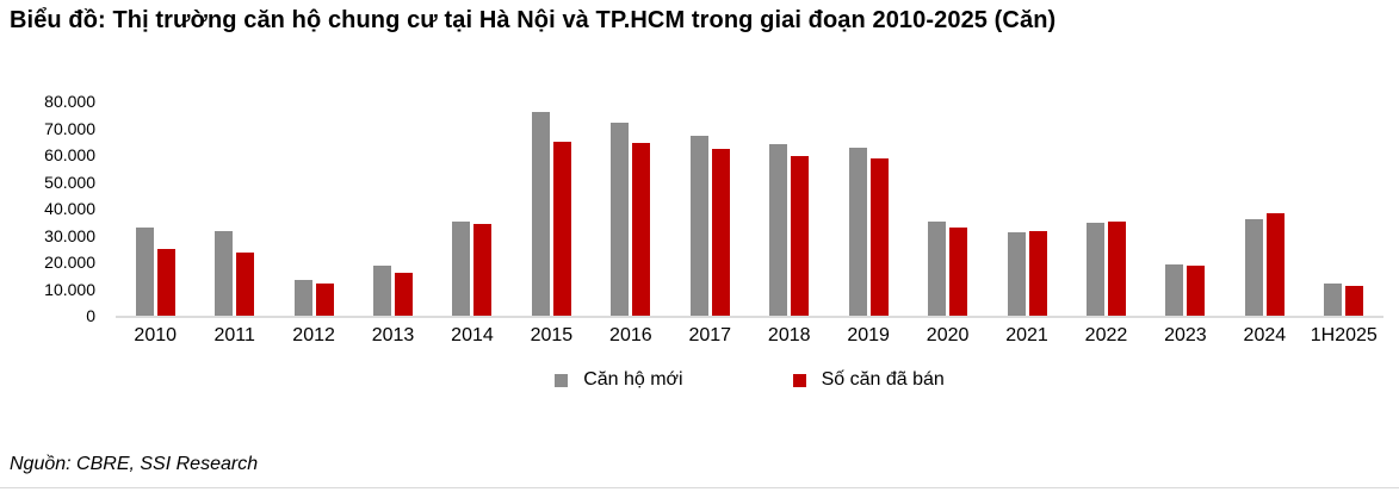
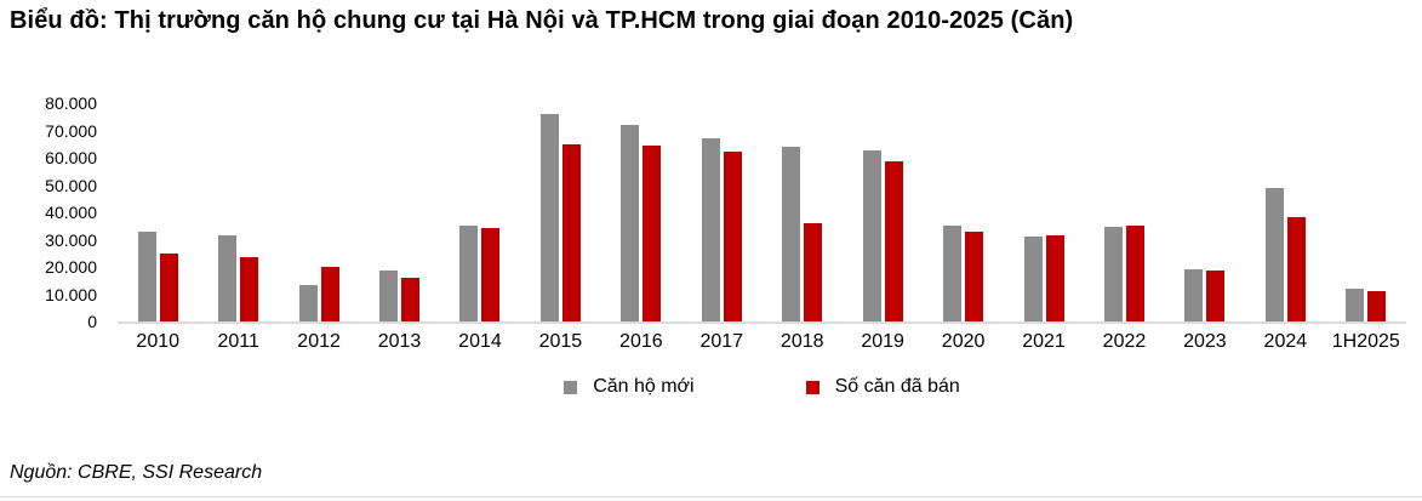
Số căn đã bán/2012: 12000 -> 20000
Số căn đã bán/2018: 60000 -> 36000
Căn hộ mới/2024: 36000 -> 49000
